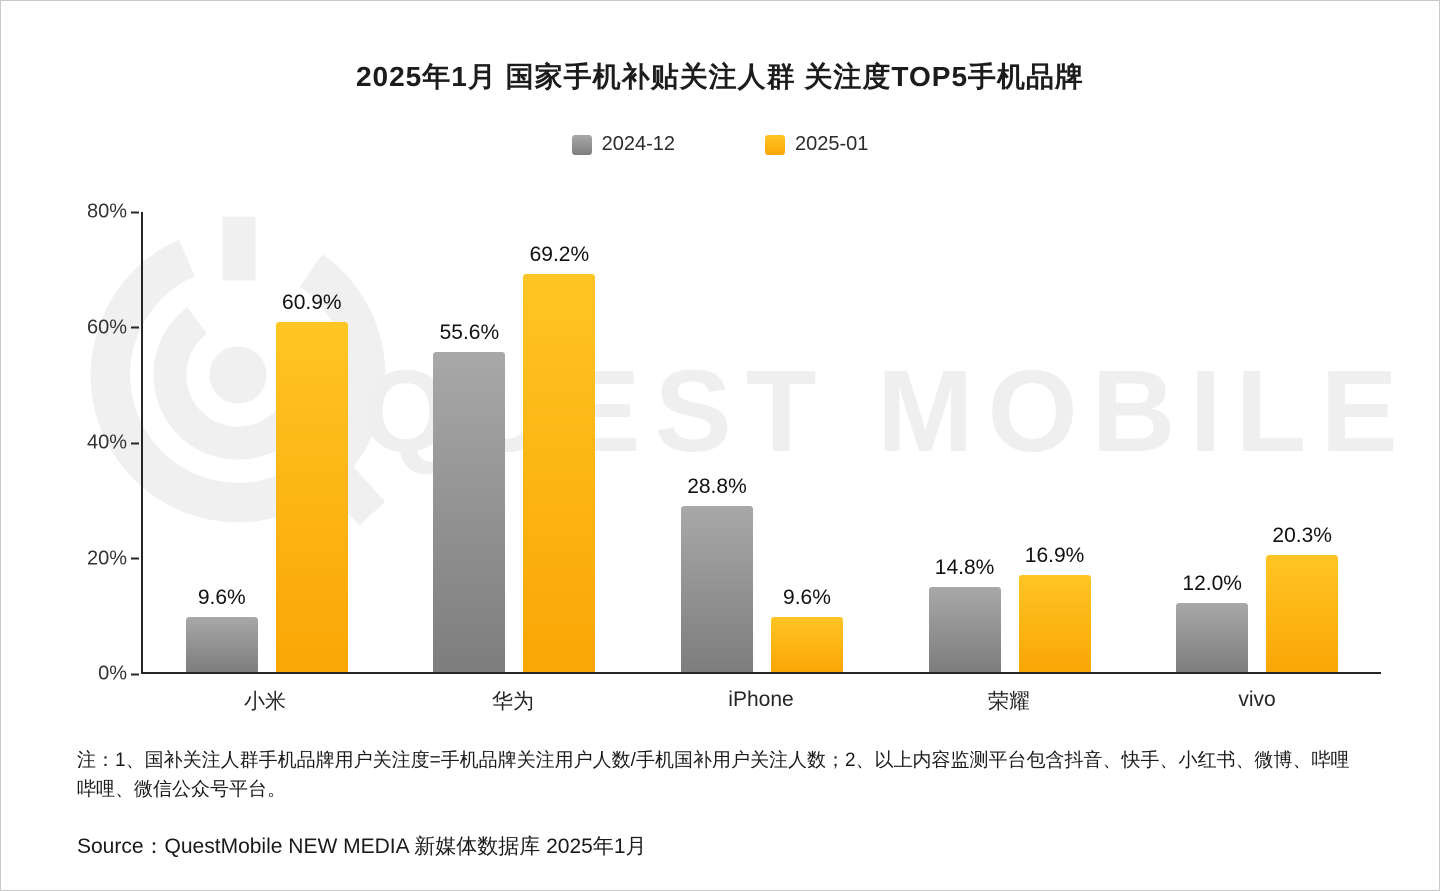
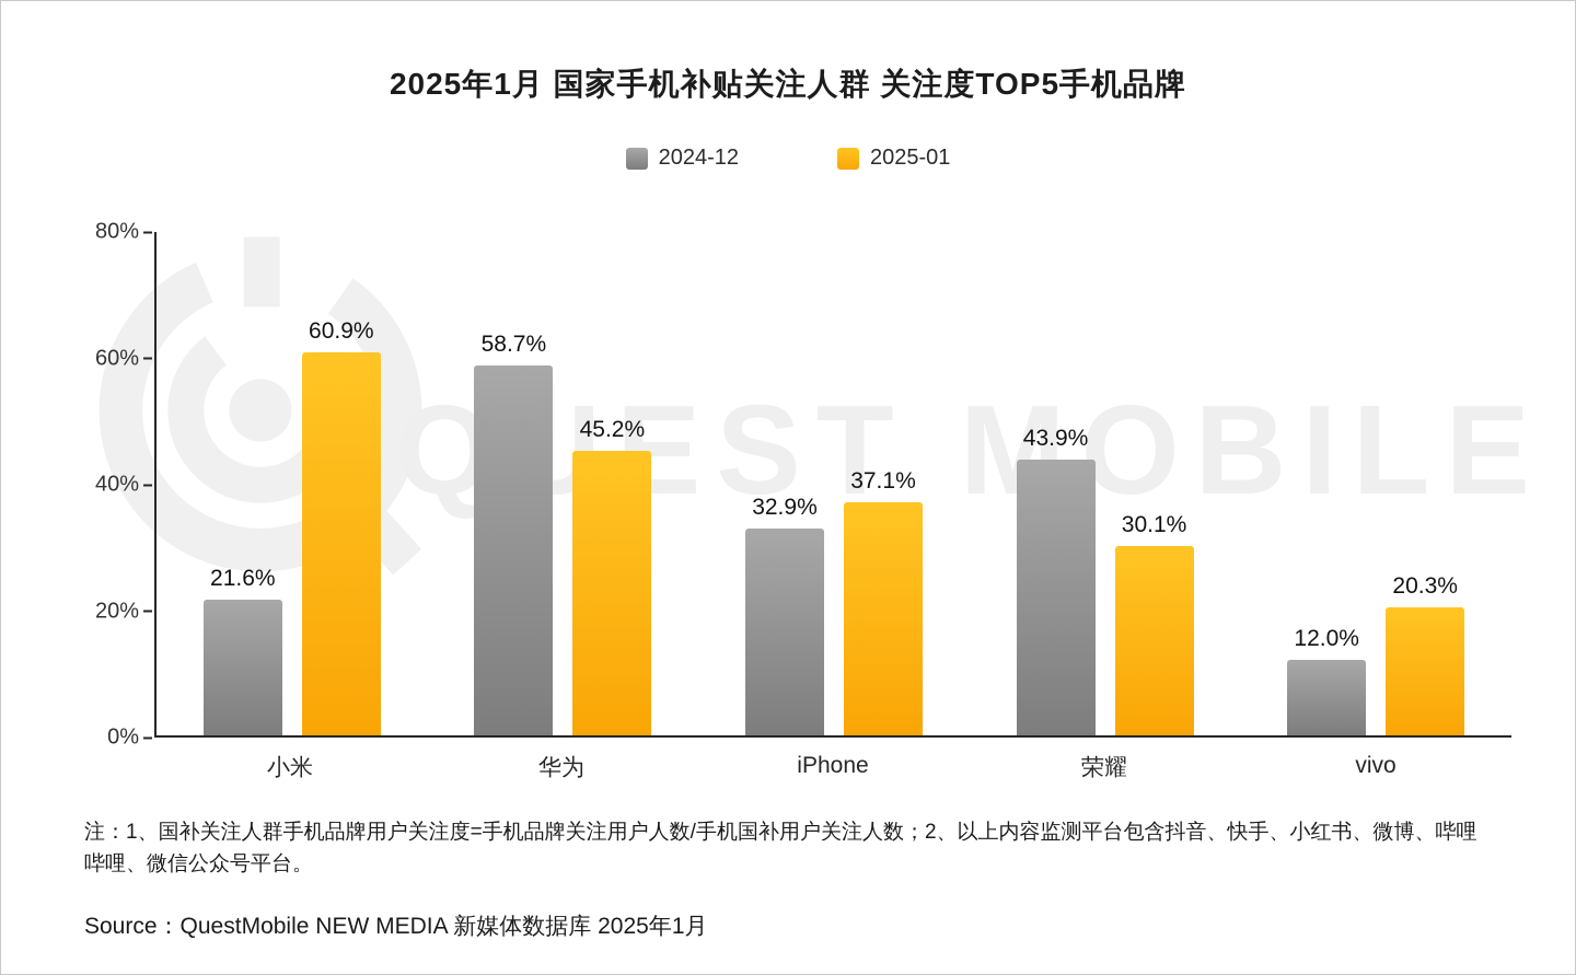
2024-12/小米: 9.6% -> 21.6%
2024-12/华为: 55.6% -> 58.7%
2025-01/华为: 69.2% -> 45.2%
2024-12/iPhone: 28.8% -> 32.9%
2025-01/iPhone: 9.6% -> 37.1%
2024-12/荣耀: 14.8% -> 43.9%
2025-01/荣耀: 16.9% -> 30.1%
